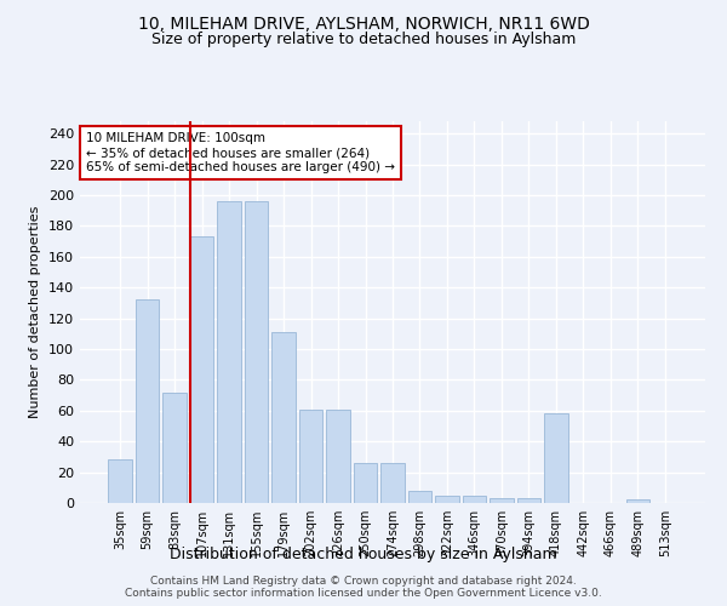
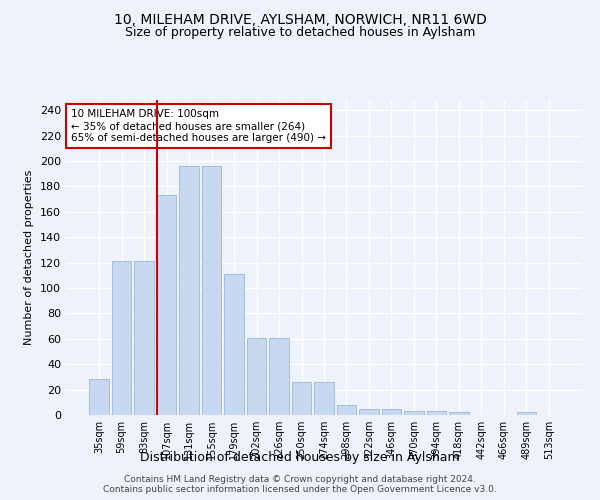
59sqm: 132 -> 121
83sqm: 72 -> 121
418sqm: 58 -> 2
